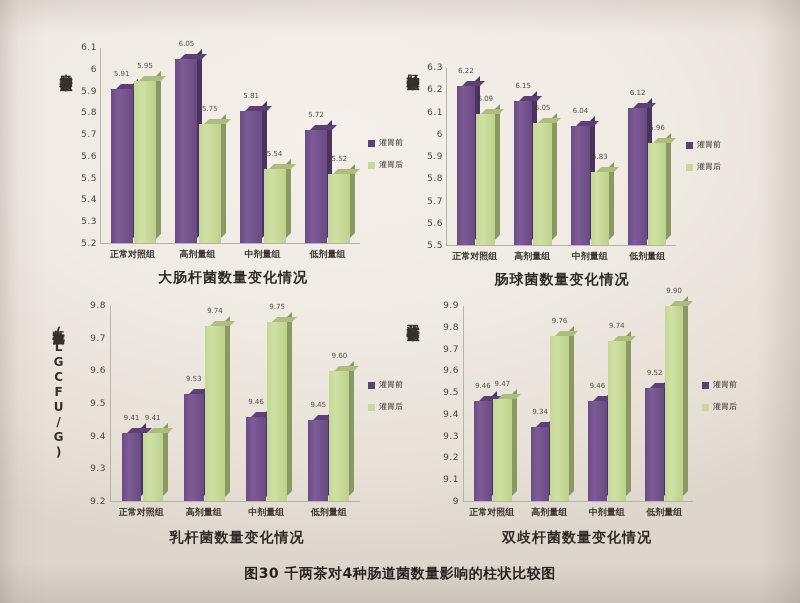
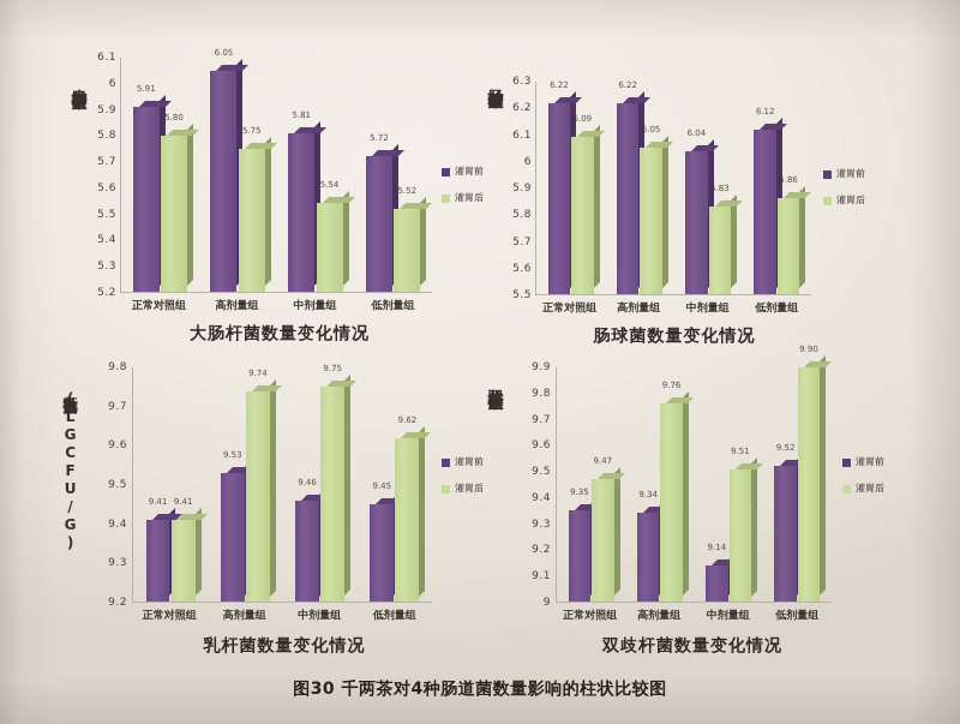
大肠杆菌数量变化情况/灌胃后/正常对照组: 5.95 -> 5.80
肠球菌数量变化情况/灌胃前/高剂量组: 6.15 -> 6.22
肠球菌数量变化情况/灌胃后/低剂量组: 5.96 -> 5.86
乳杆菌数量变化情况/灌胃后/低剂量组: 9.60 -> 9.62
双歧杆菌数量变化情况/灌胃前/正常对照组: 9.46 -> 9.35
双歧杆菌数量变化情况/灌胃前/中剂量组: 9.46 -> 9.14
双歧杆菌数量变化情况/灌胃后/中剂量组: 9.74 -> 9.51
